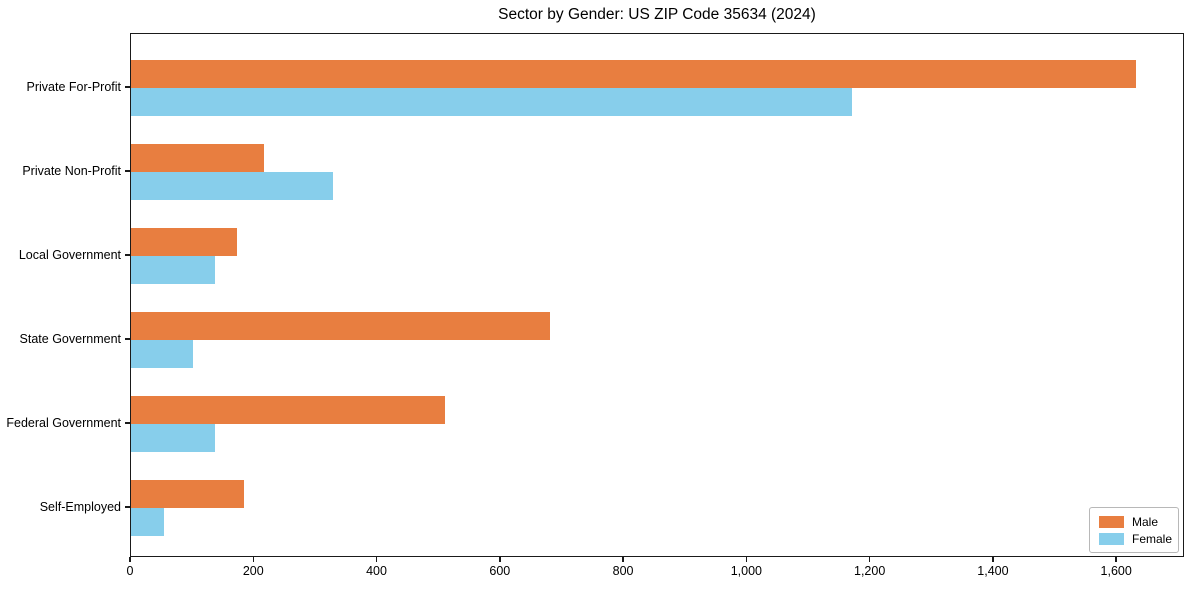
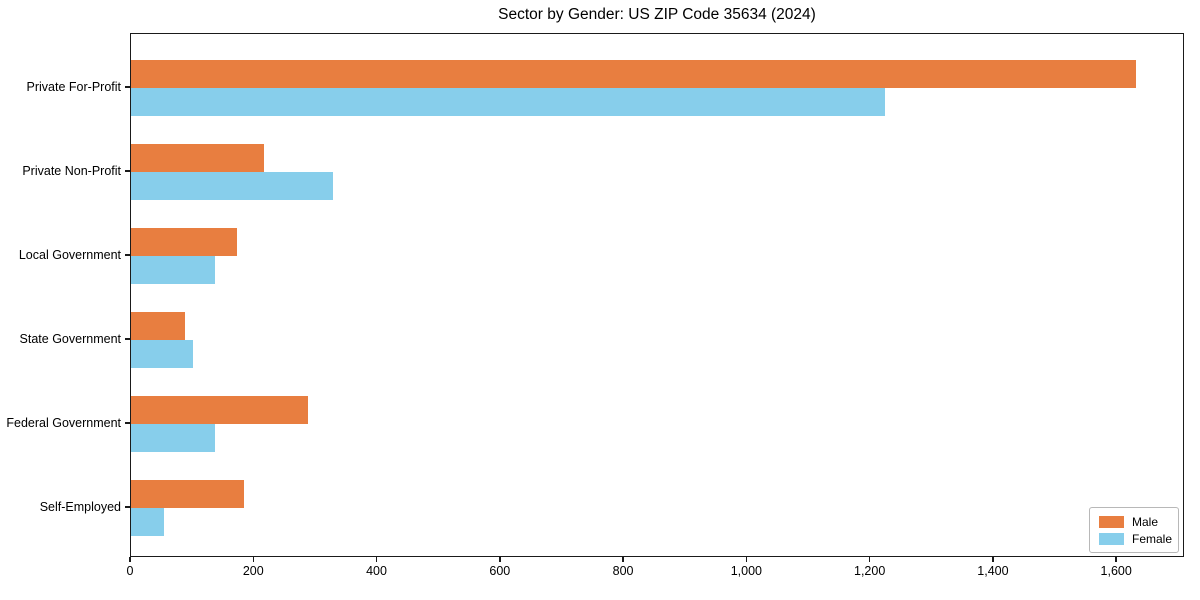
Female/Private For-Profit: 1170 -> 1220
Male/State Government: 680 -> 90
Male/Federal Government: 510 -> 290
